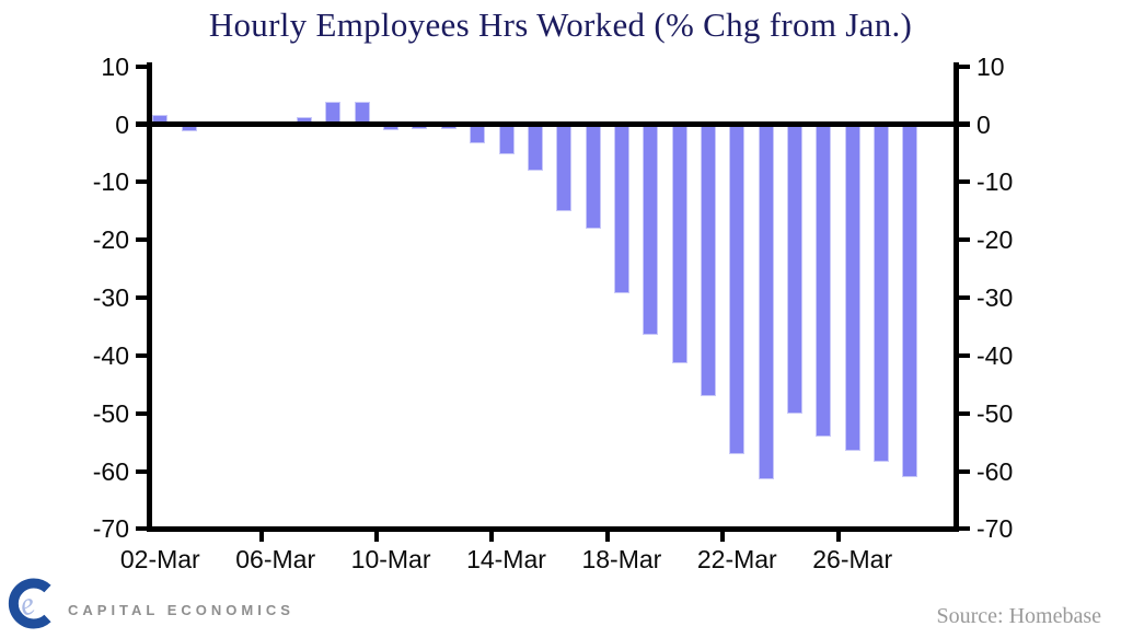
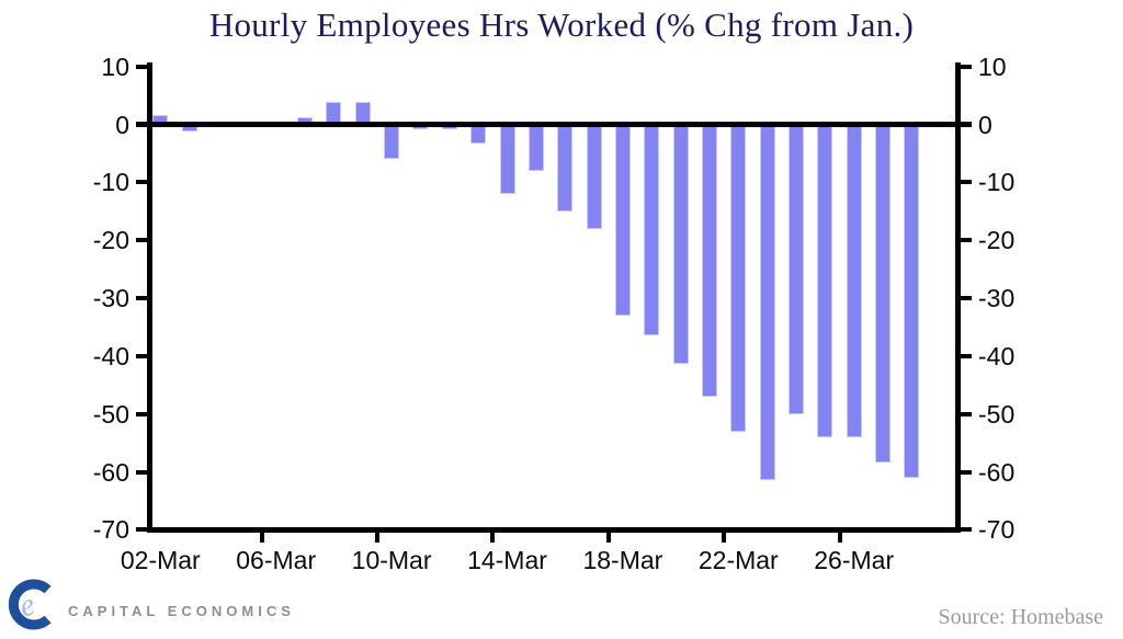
10-Mar: -1 -> -6
14-Mar: -5 -> -12
18-Mar: -29 -> -33
22-Mar: -57 -> -53
26-Mar: -56 -> -54
